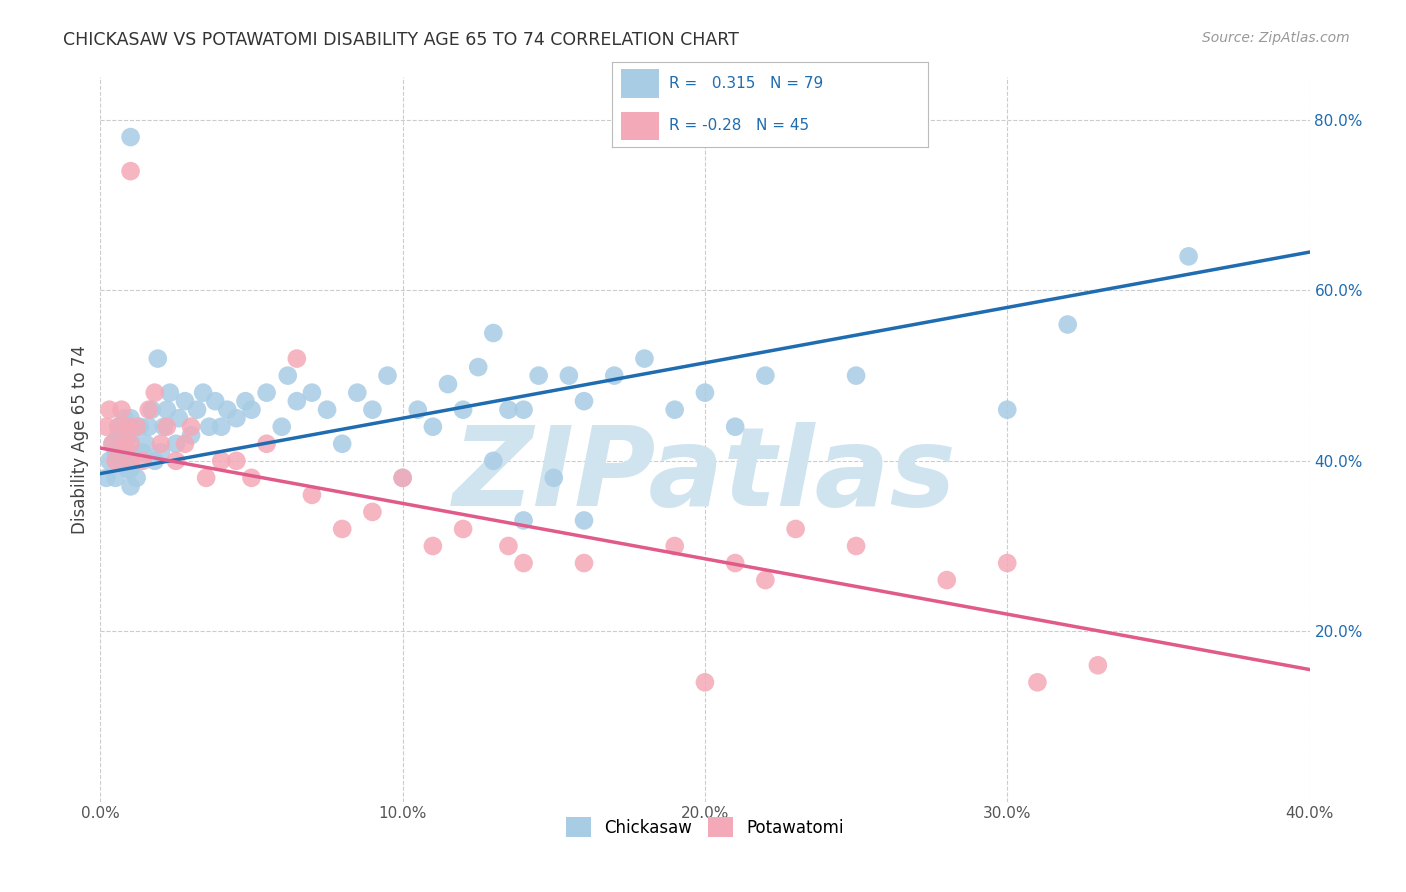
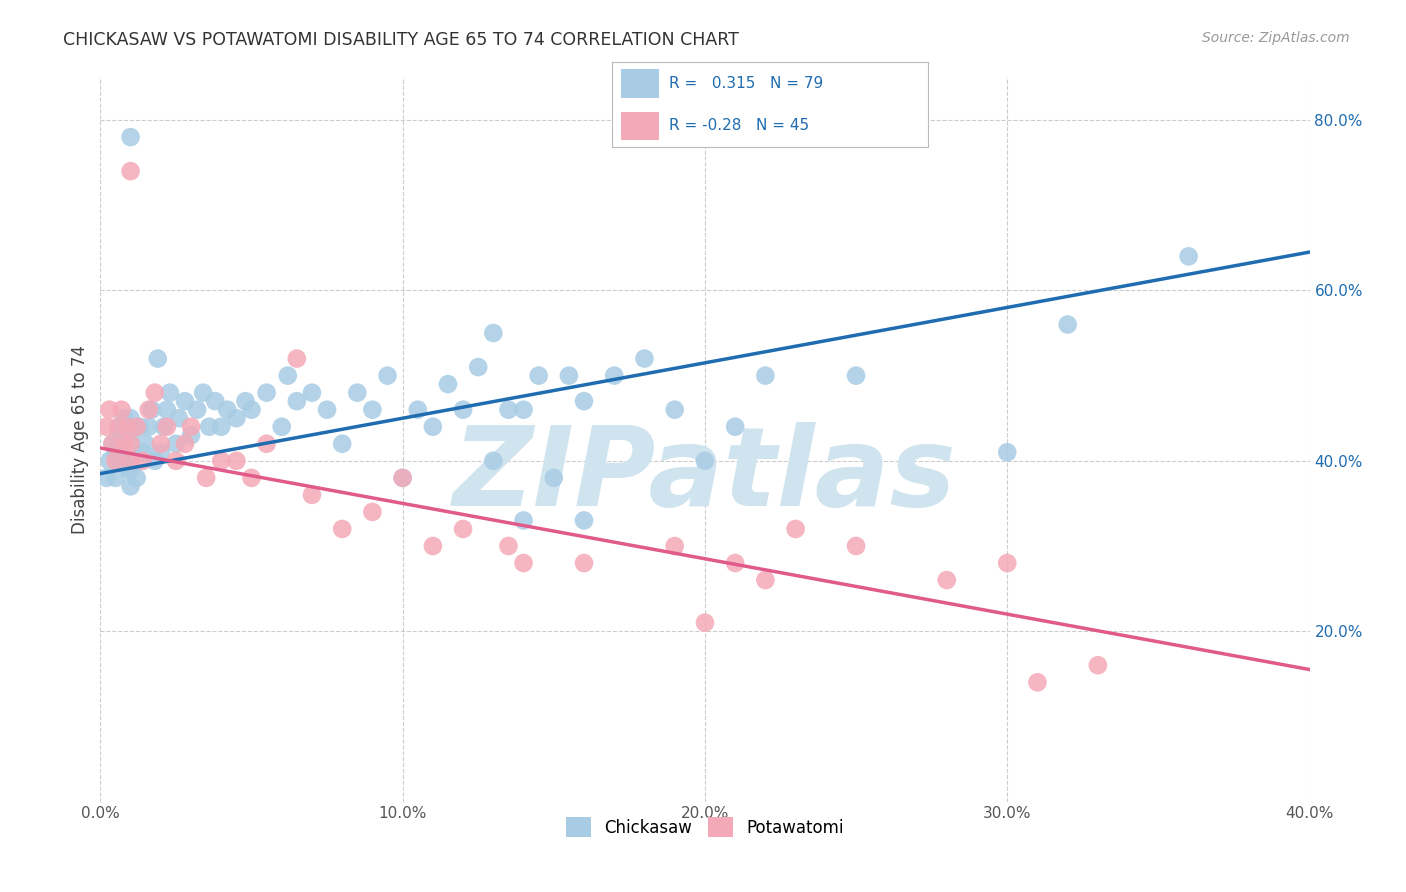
Chickasaw/20.0%: 48% -> 40%
Potawatomi/20.0%: 14% -> 21%
Chickasaw/30.0%: 46% -> 41%
